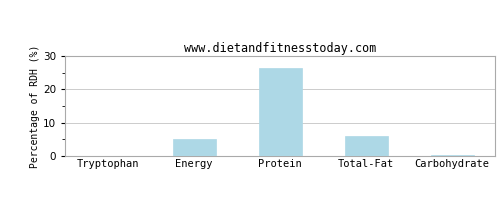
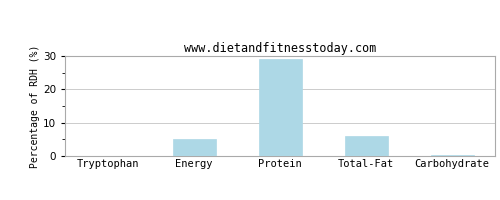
Protein: 26.5 -> 29.1
